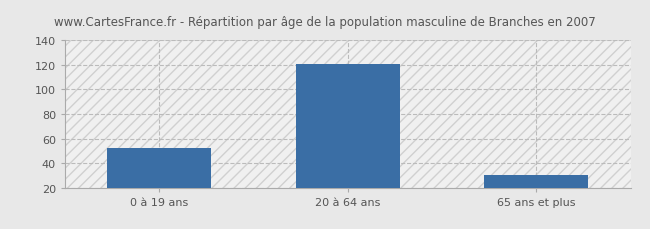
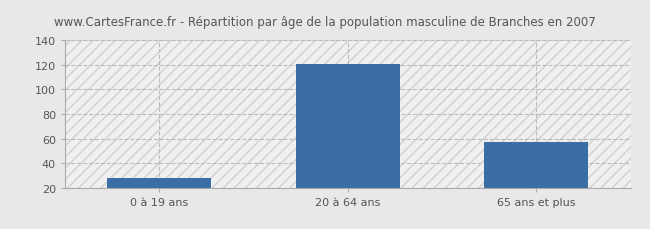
0 à 19 ans: 52 -> 28
65 ans et plus: 30 -> 57
